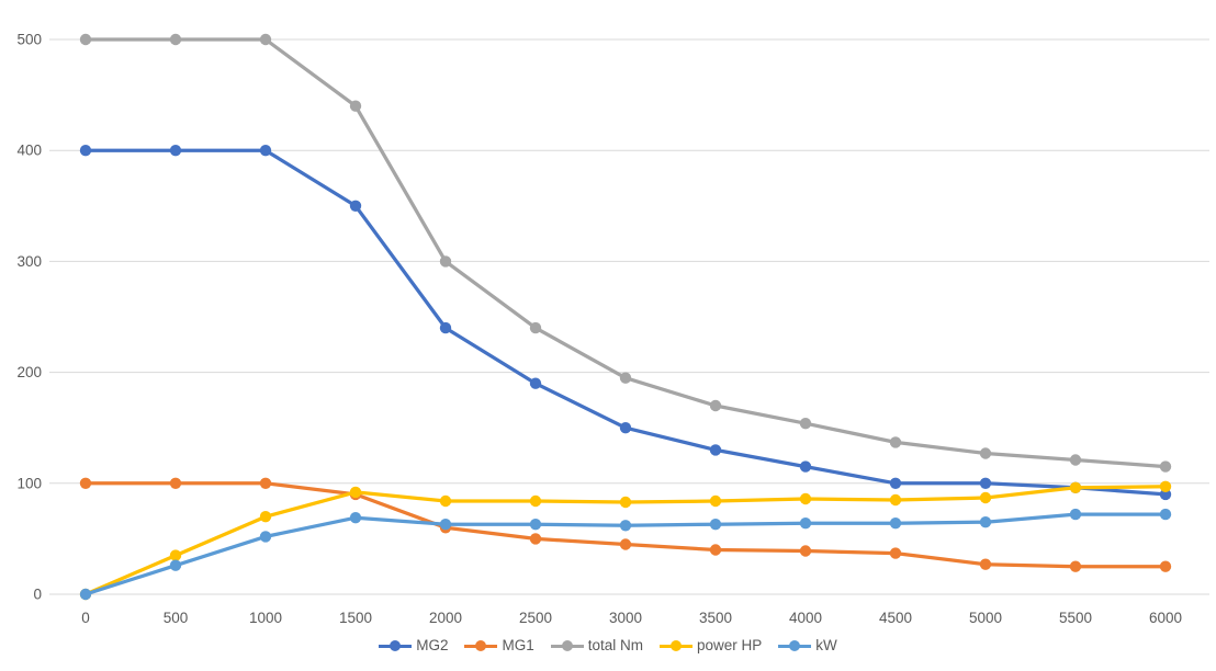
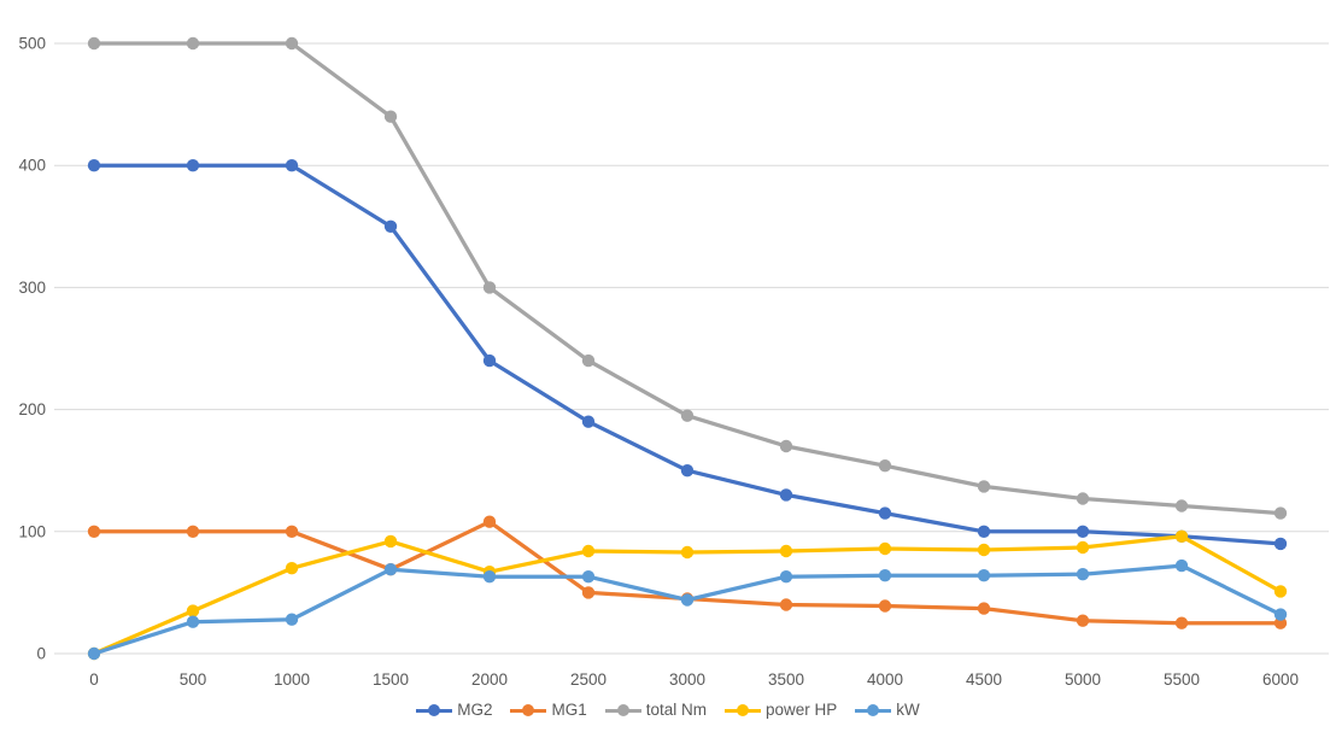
kW/1000: 52 -> 28
MG1/1500: 90 -> 69
MG1/2000: 60 -> 108
power HP/2000: 84 -> 67
kW/3000: 62 -> 44
power HP/6000: 97 -> 51
kW/6000: 72 -> 32
